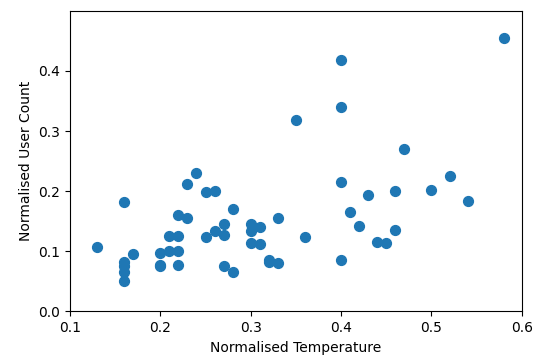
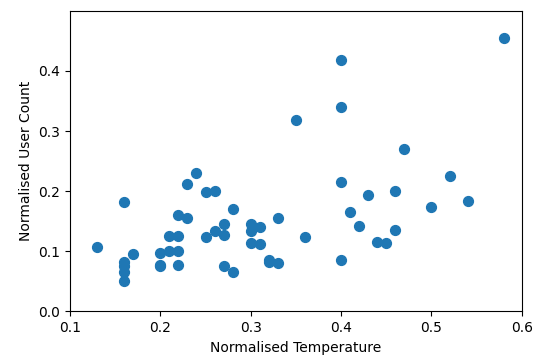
0.5: 0.202 -> 0.174
